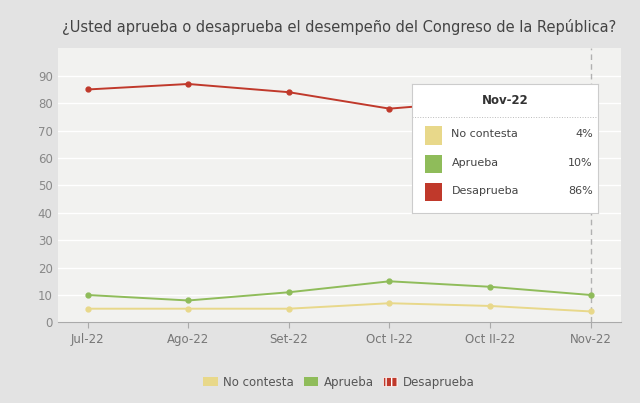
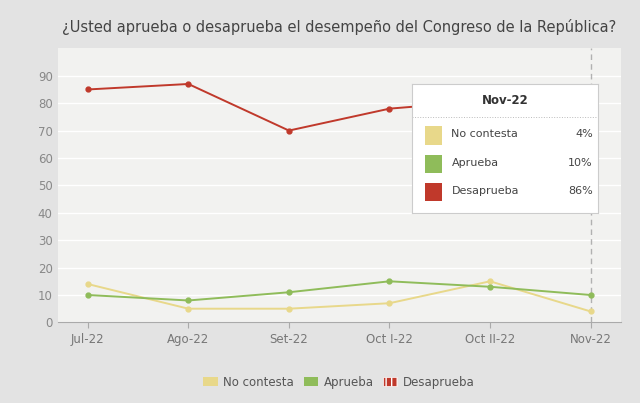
No contesta/Jul-22: 5 -> 14
Desaprueba/Set-22: 84 -> 70
No contesta/Oct II-22: 6 -> 15
